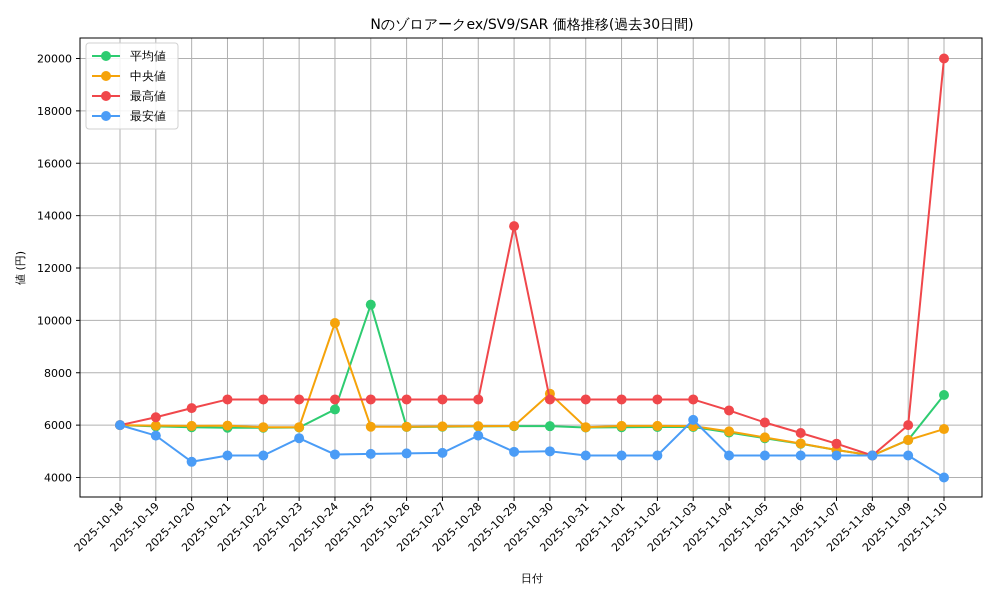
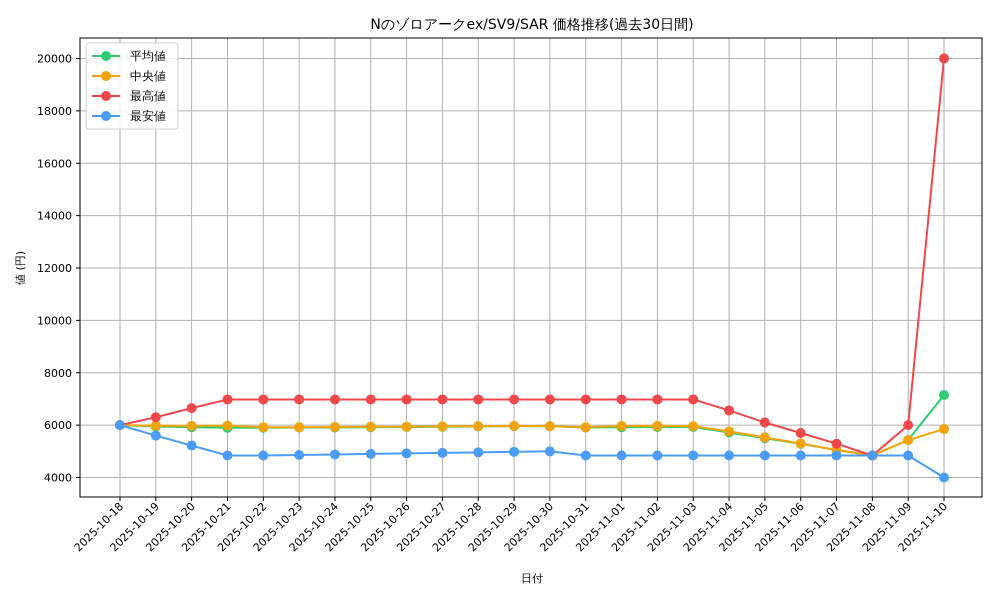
最安値/2025-10-20: 4600 -> 5200
最安値/2025-10-23: 5500 -> 4900
平均値/2025-10-24: 6600 -> 5900
中央値/2025-10-24: 9900 -> 5900
平均値/2025-10-25: 10600 -> 5900
最安値/2025-10-28: 5600 -> 5000
最高値/2025-10-29: 13600 -> 7000
中央値/2025-10-30: 7200 -> 6000
最安値/2025-11-03: 6200 -> 4800
